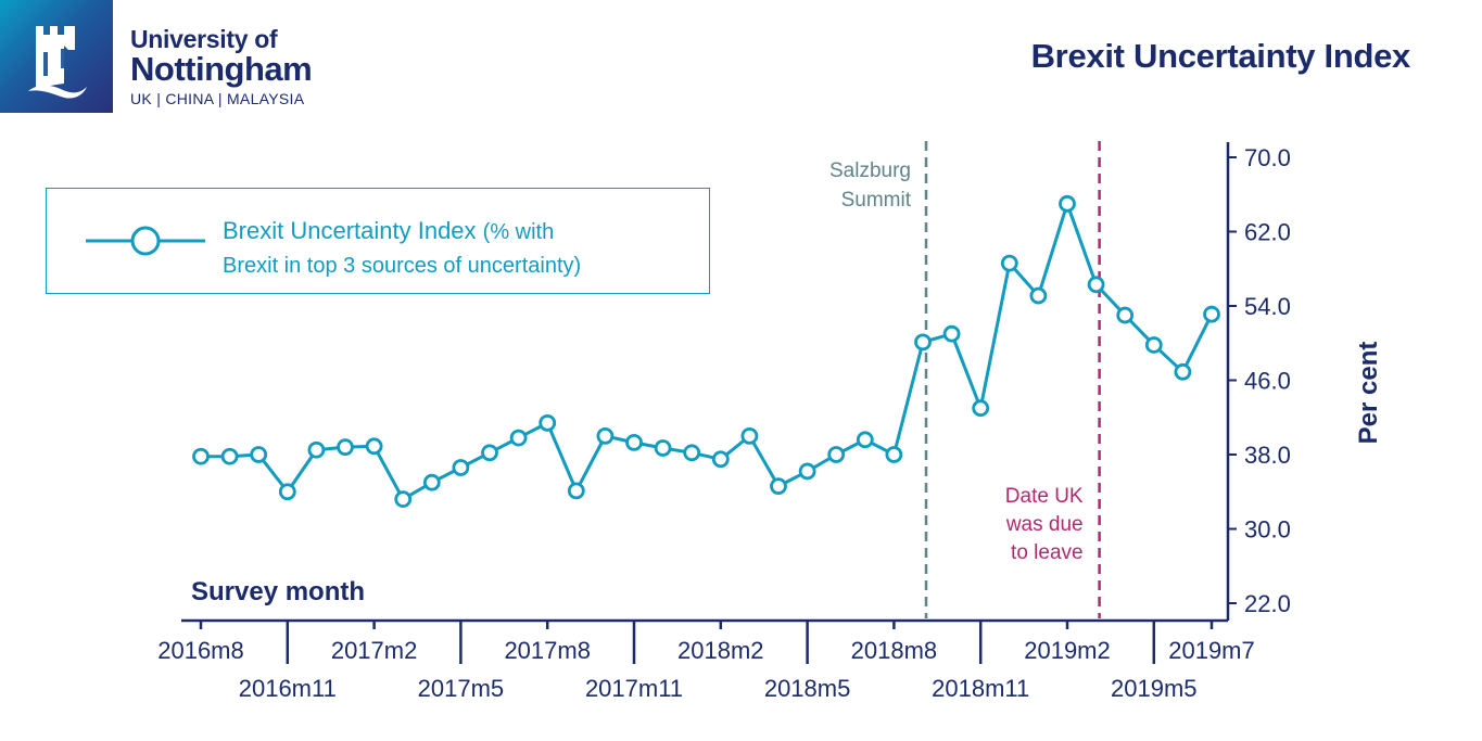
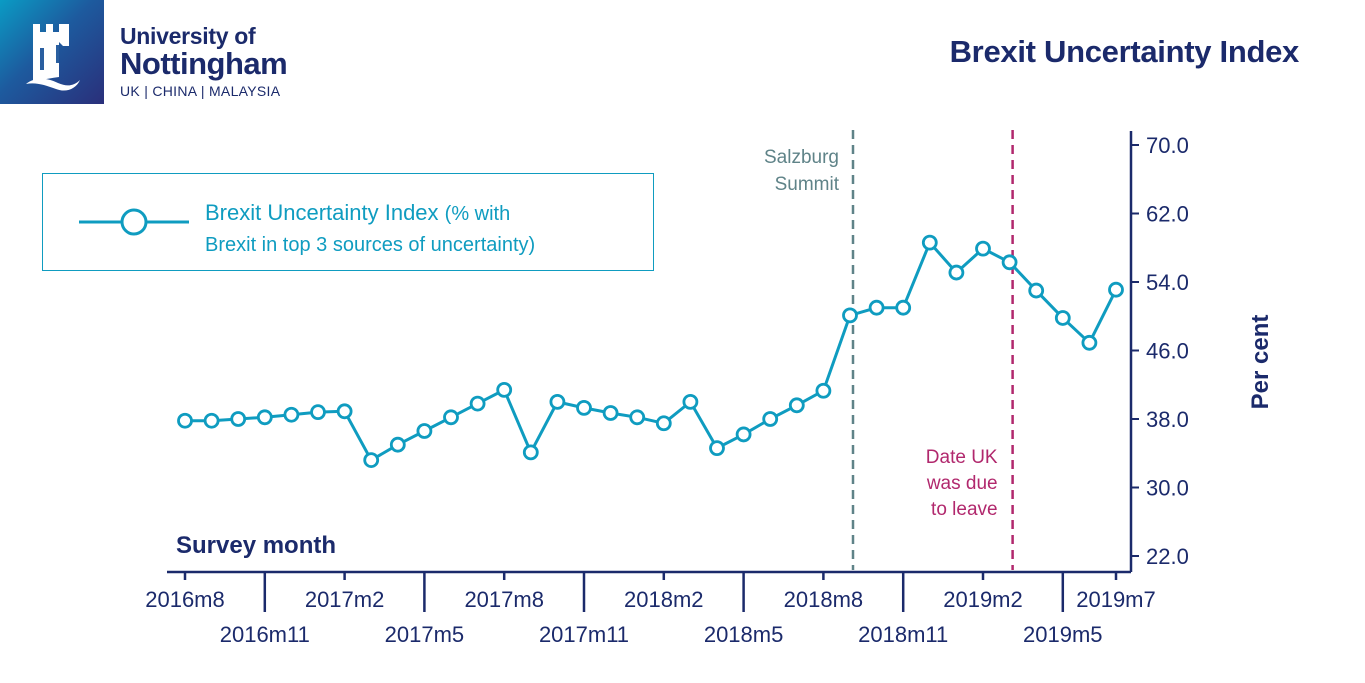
2016m11: 34 -> 38
2018m8: 38 -> 41
2018m11: 43 -> 51
2019m2: 65 -> 58
